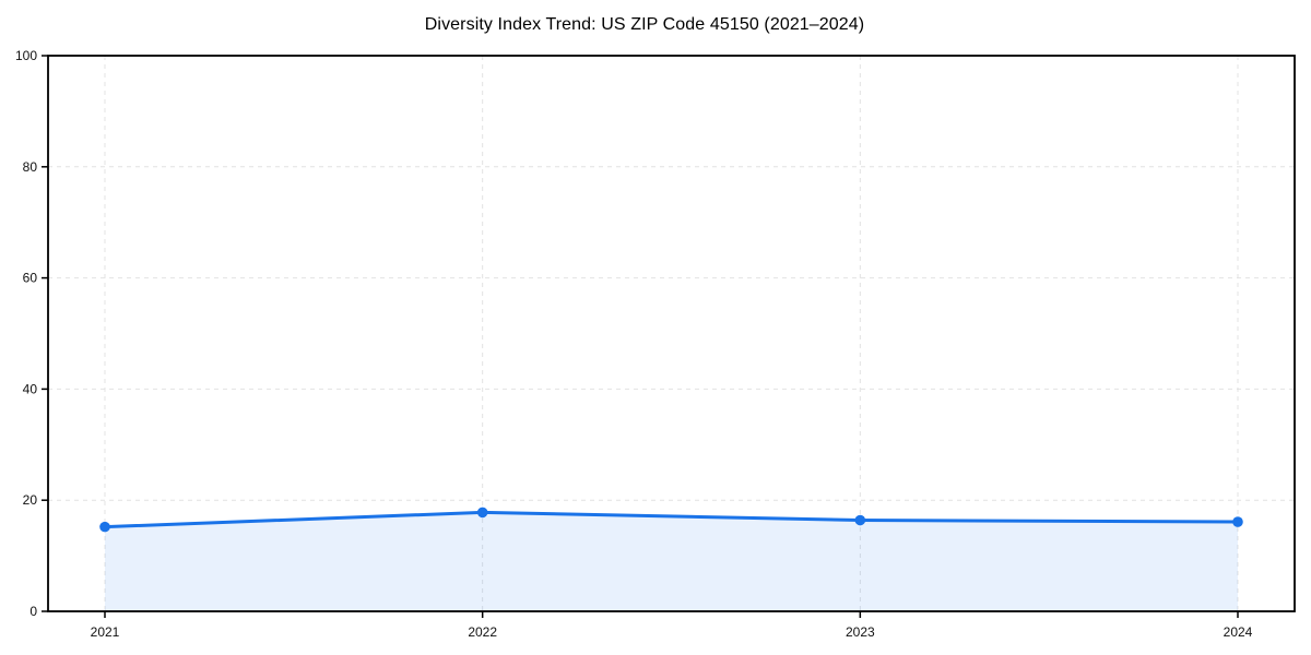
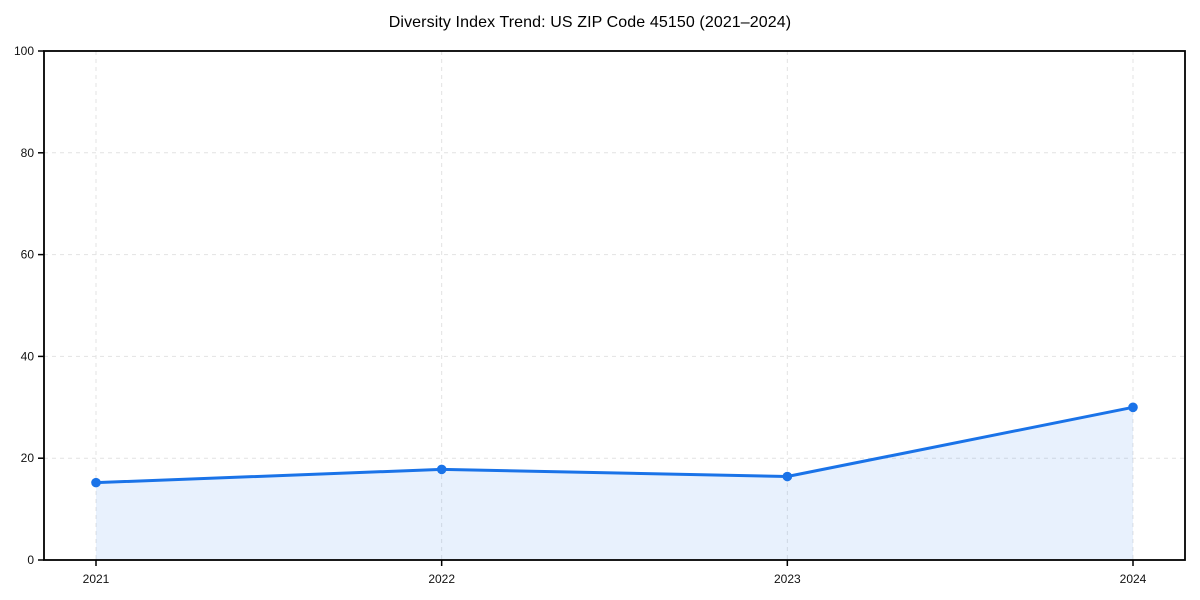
2024: 16 -> 30
